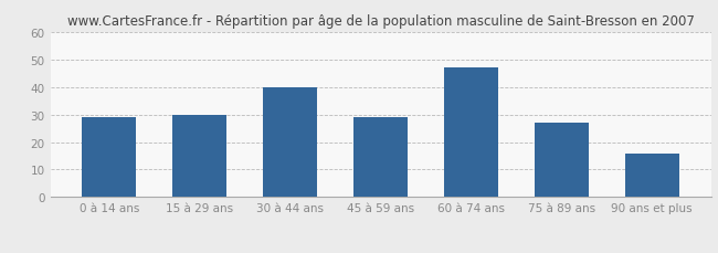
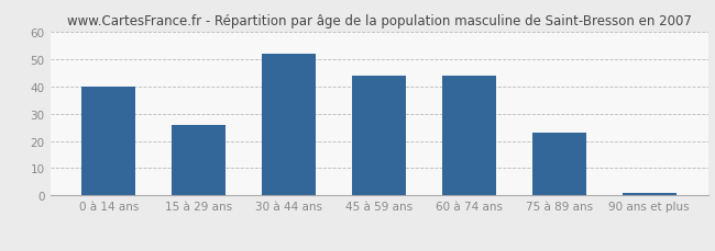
0 à 14 ans: 29 -> 40
15 à 29 ans: 30 -> 26
30 à 44 ans: 40 -> 52
45 à 59 ans: 29 -> 44
60 à 74 ans: 47 -> 44
75 à 89 ans: 27 -> 23
90 ans et plus: 16 -> 1
